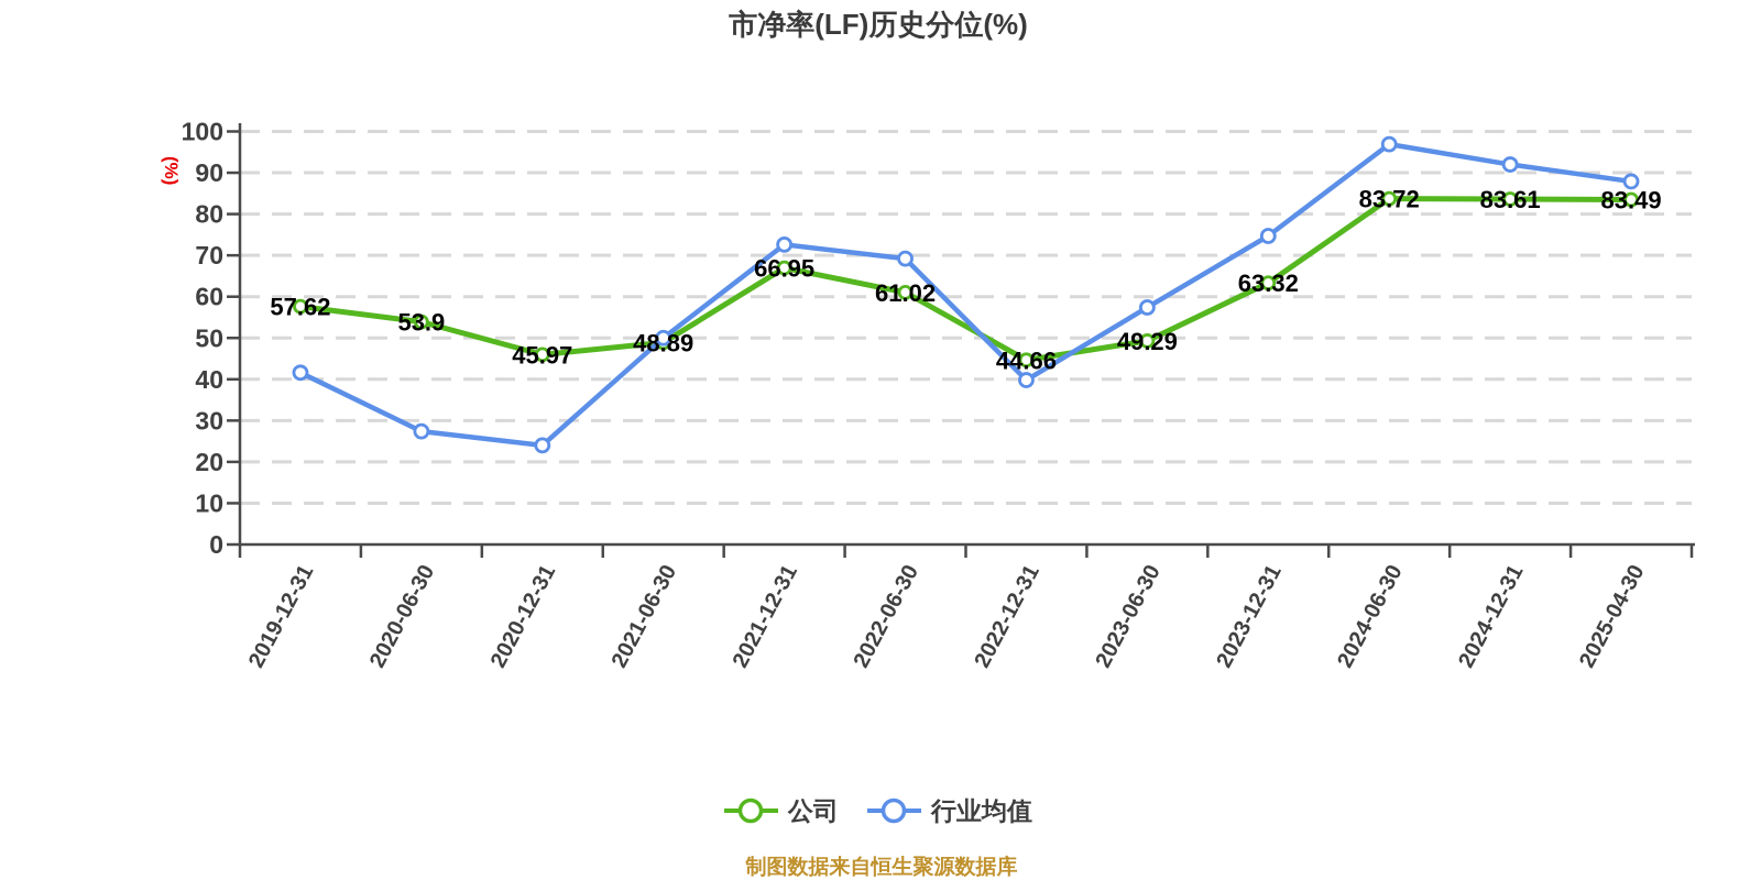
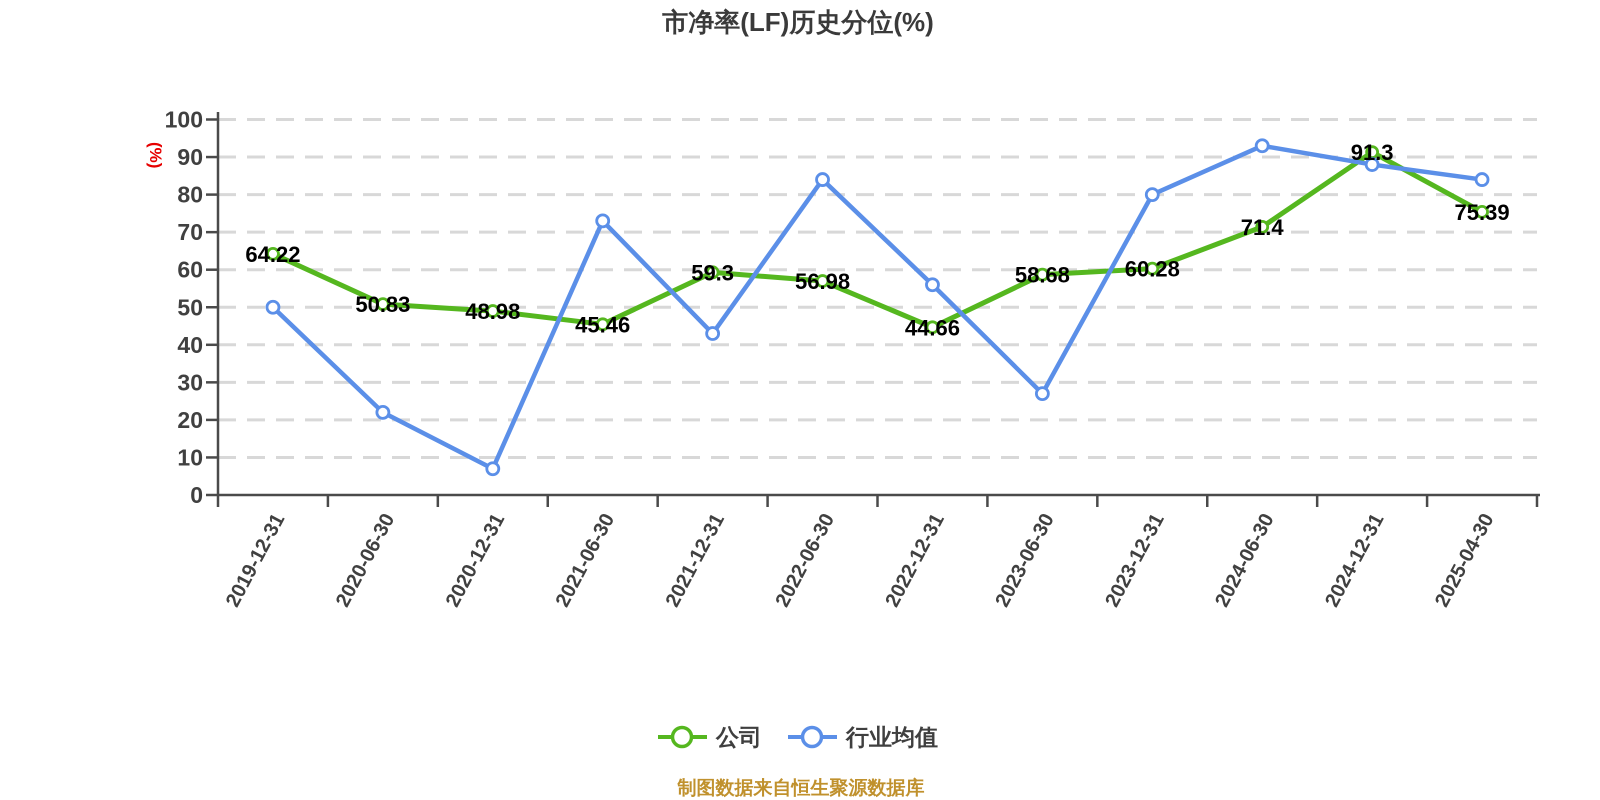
公司/2019-12-31: 57.62 -> 64.22
行业均值/2019-12-31: 42 -> 50
公司/2020-06-30: 53.9 -> 50.83
行业均值/2020-06-30: 27 -> 22
公司/2020-12-31: 45.97 -> 48.98
行业均值/2020-12-31: 24 -> 7
公司/2021-06-30: 48.89 -> 45.46
行业均值/2021-06-30: 50 -> 73
公司/2021-12-31: 66.95 -> 59.3
行业均值/2021-12-31: 73 -> 43
公司/2022-06-30: 61.02 -> 56.98
行业均值/2022-06-30: 69 -> 84
行业均值/2022-12-31: 40 -> 56
公司/2023-06-30: 49.29 -> 58.68
行业均值/2023-06-30: 57 -> 27
公司/2023-12-31: 63.32 -> 60.28
行业均值/2023-12-31: 75 -> 80
公司/2024-06-30: 83.72 -> 71.4
行业均值/2024-06-30: 97 -> 93
公司/2024-12-31: 83.61 -> 91.3
行业均值/2024-12-31: 92 -> 88
公司/2025-04-30: 83.49 -> 75.39
行业均值/2025-04-30: 88 -> 84
